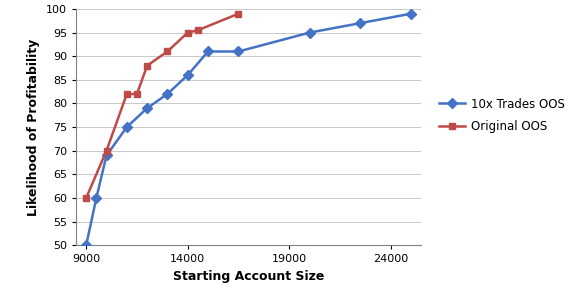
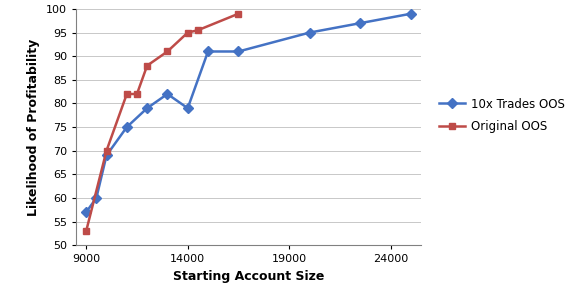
10x Trades OOS/9000: 50 -> 57
Original OOS/9000: 60.0 -> 53.0
10x Trades OOS/14000: 86 -> 79
